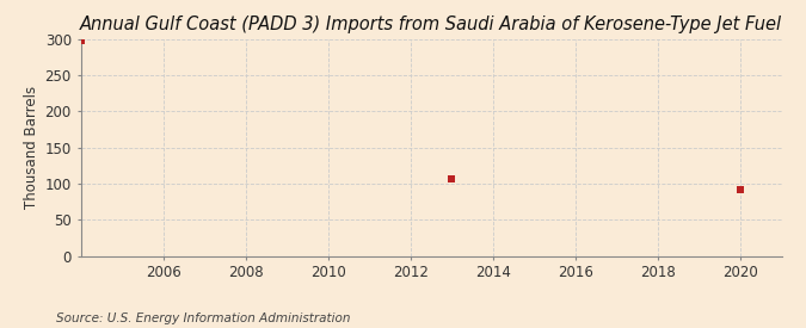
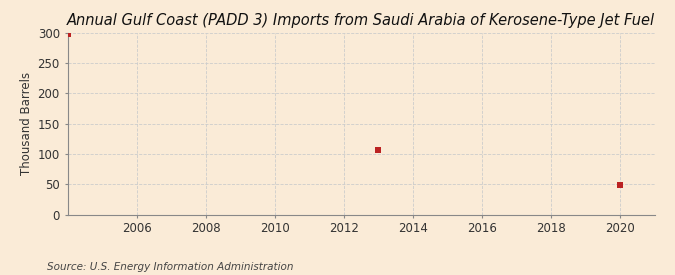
2020: 92 -> 48
